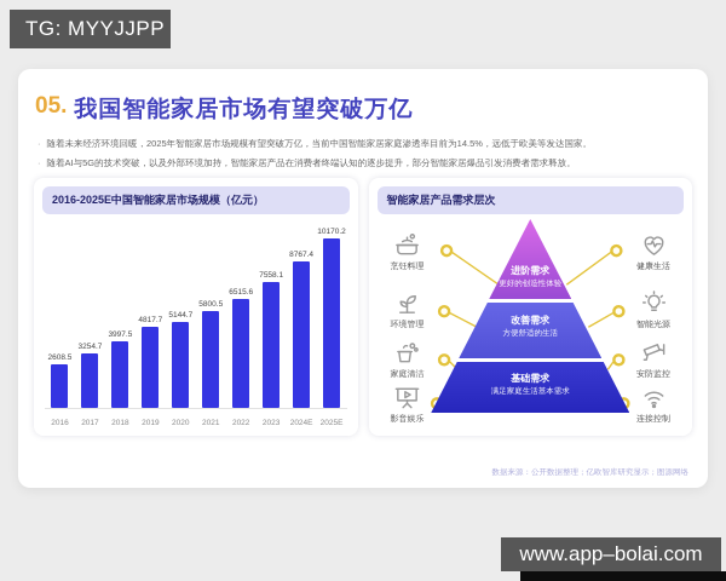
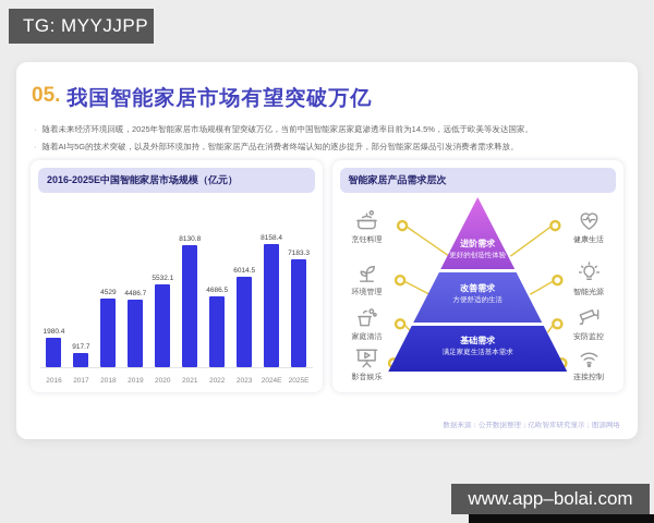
2016: 2608.5 -> 1980.4
2017: 3254.7 -> 917.7
2018: 3997.5 -> 4529
2019: 4817.7 -> 4486.7
2020: 5144.7 -> 5532.1
2021: 5800.5 -> 8130.8
2022: 6515.6 -> 4686.5
2023: 7558.1 -> 6014.5
2024E: 8767.4 -> 8158.4
2025E: 10170.2 -> 7183.3
